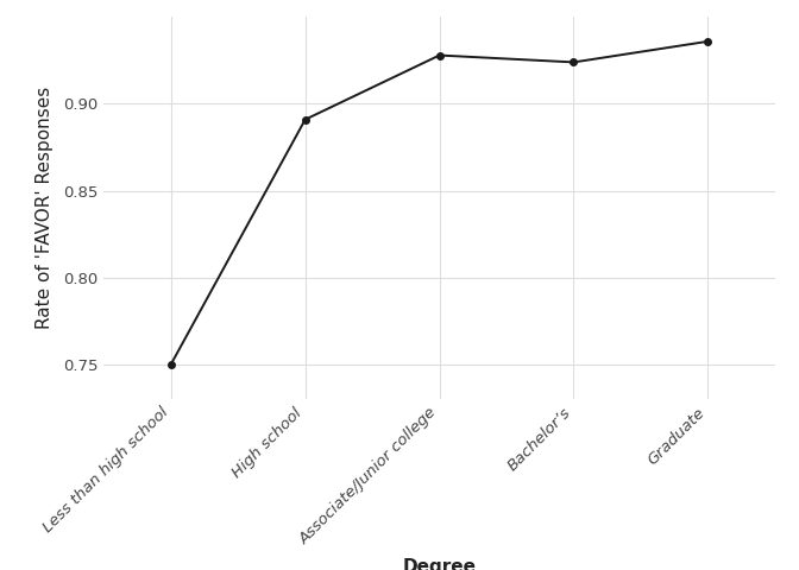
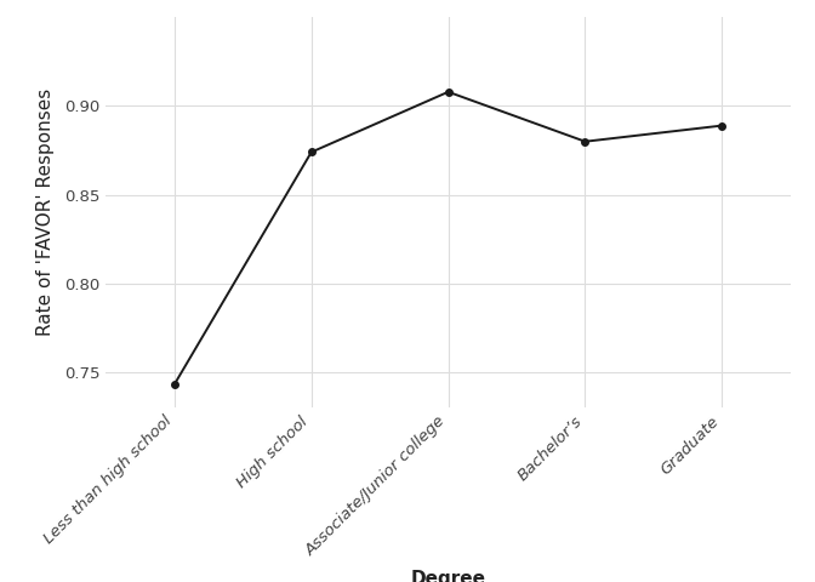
Less than high school: 0.750 -> 0.743
High school: 0.891 -> 0.874
Associate/Junior college: 0.928 -> 0.908
Bachelor’s: 0.924 -> 0.880
Graduate: 0.936 -> 0.889
